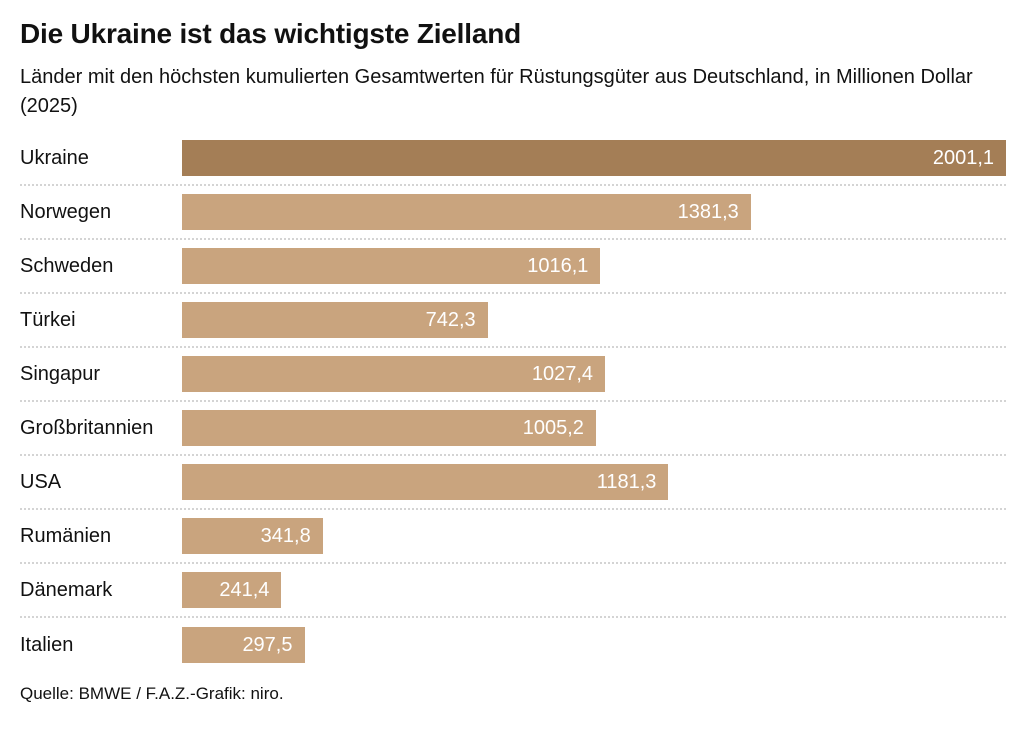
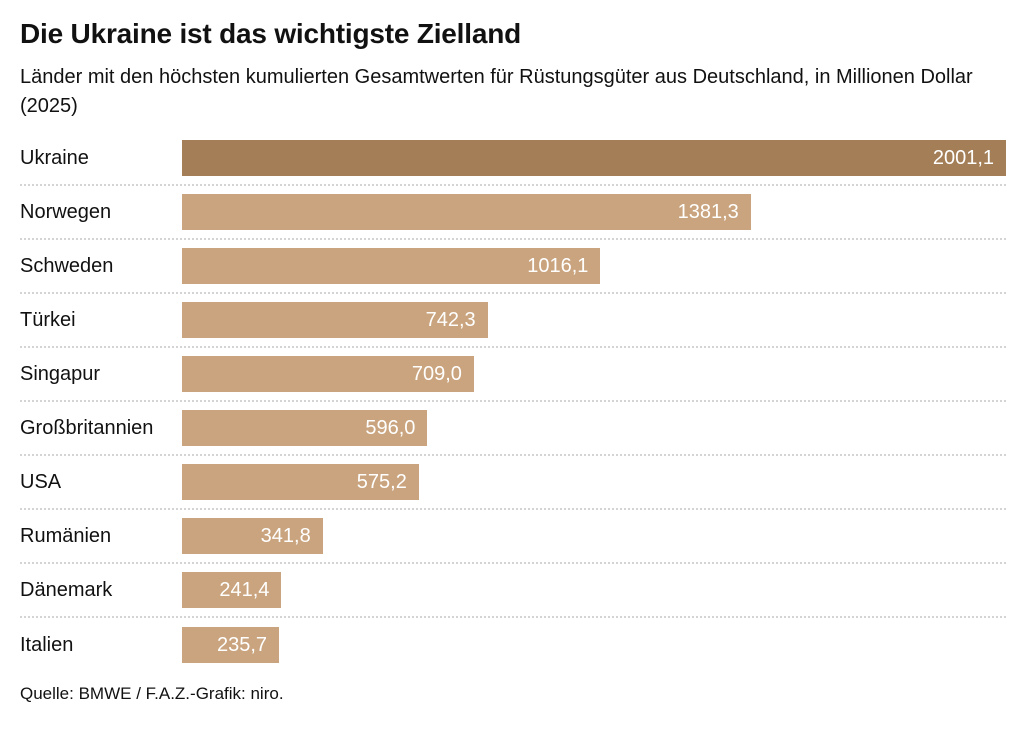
Singapur: 1027,4 -> 709,0
Großbritannien: 1005,2 -> 596,0
USA: 1181,3 -> 575,2
Italien: 297,5 -> 235,7
